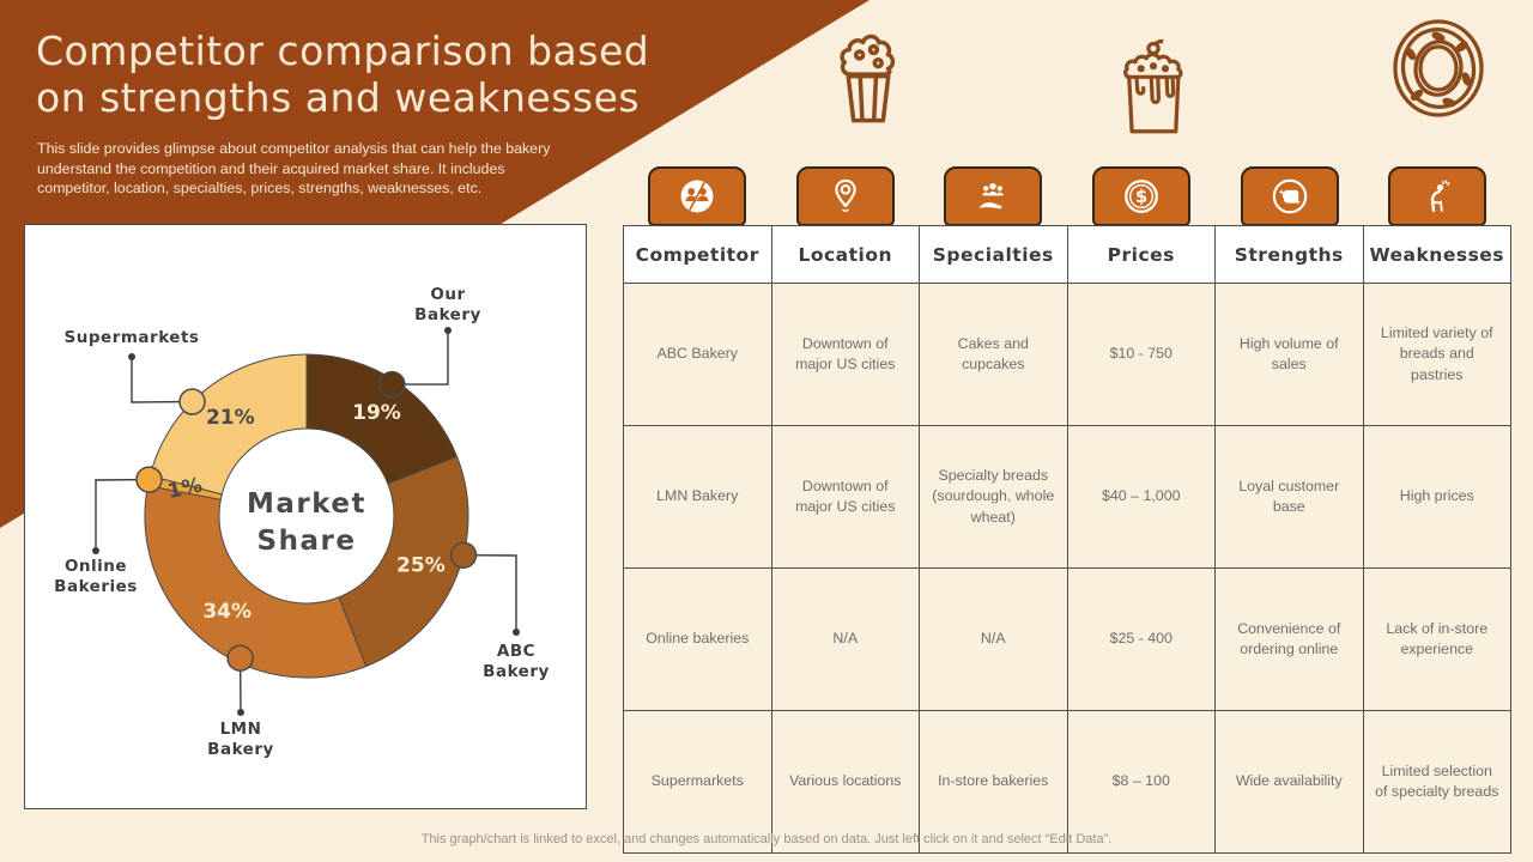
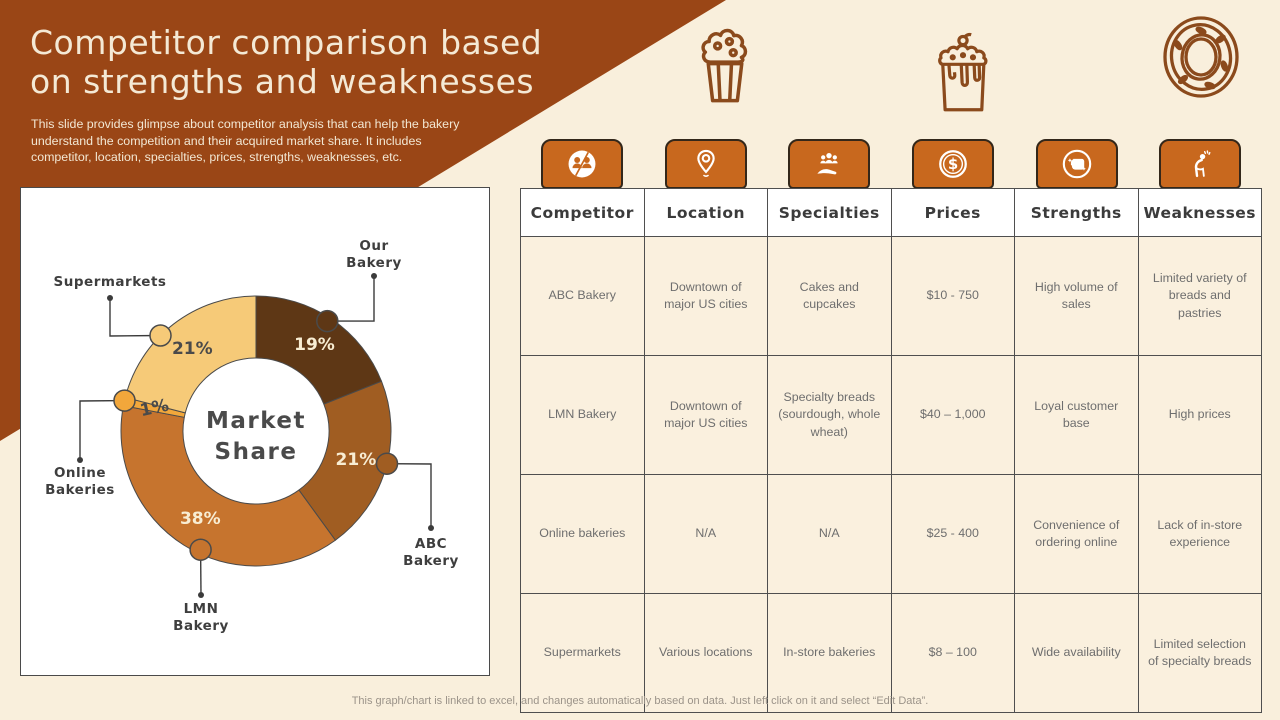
ABC Bakery: 25% -> 21%
LMN Bakery: 34% -> 38%
